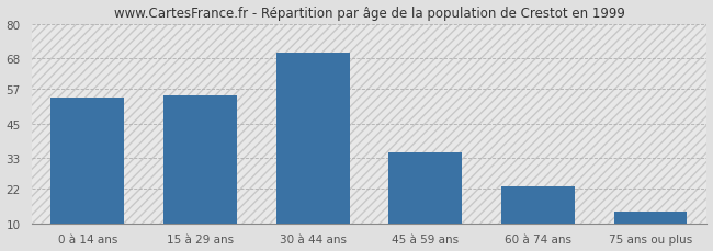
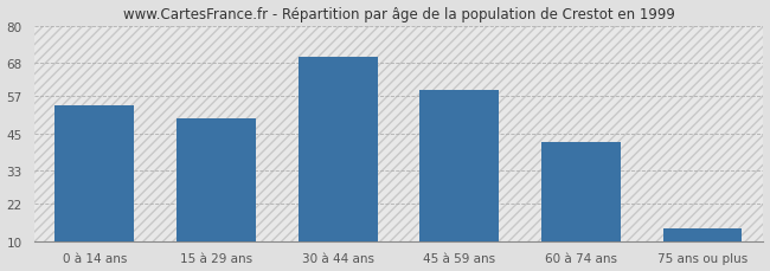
15 à 29 ans: 55 -> 50
45 à 59 ans: 35 -> 59
60 à 74 ans: 23 -> 42
